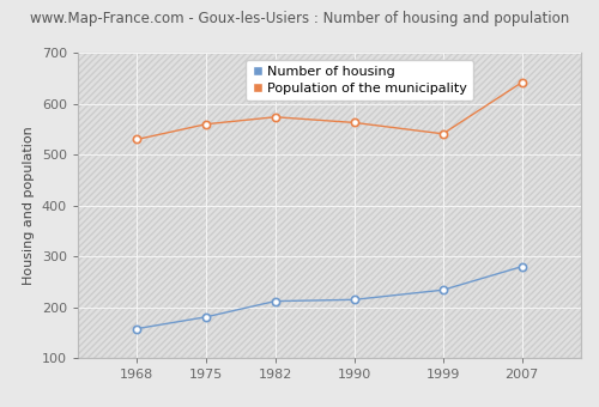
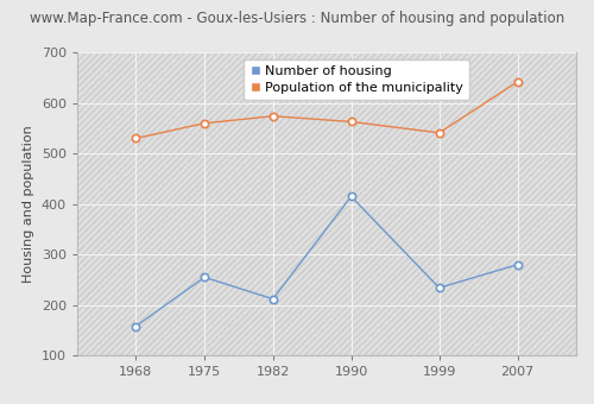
Number of housing/1975: 181 -> 255
Number of housing/1990: 215 -> 415
